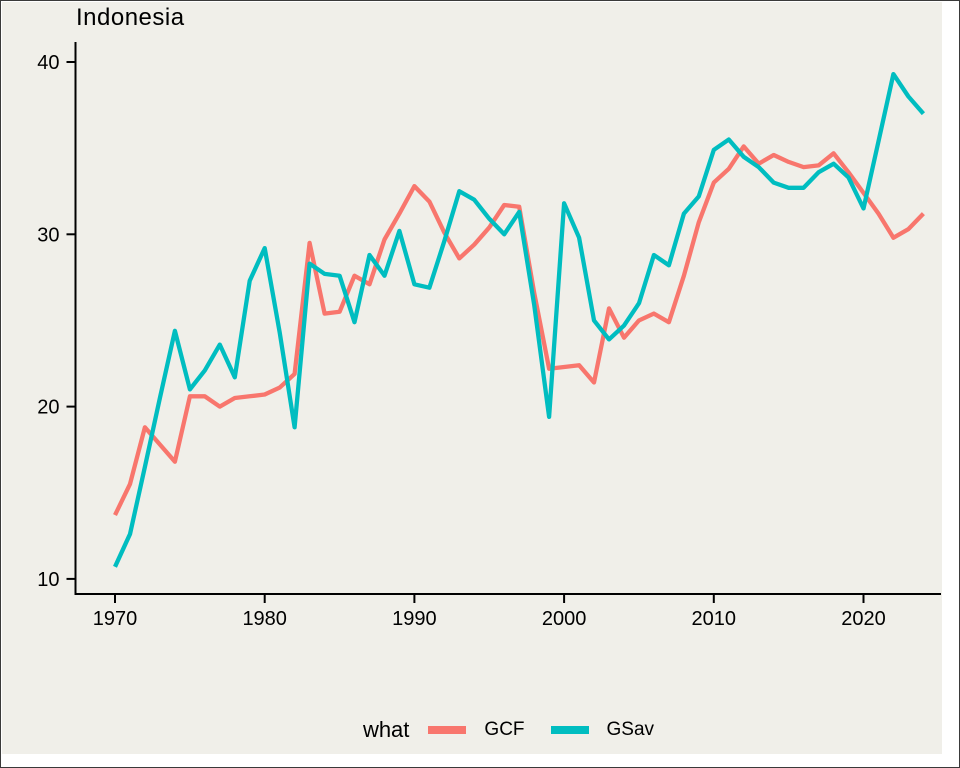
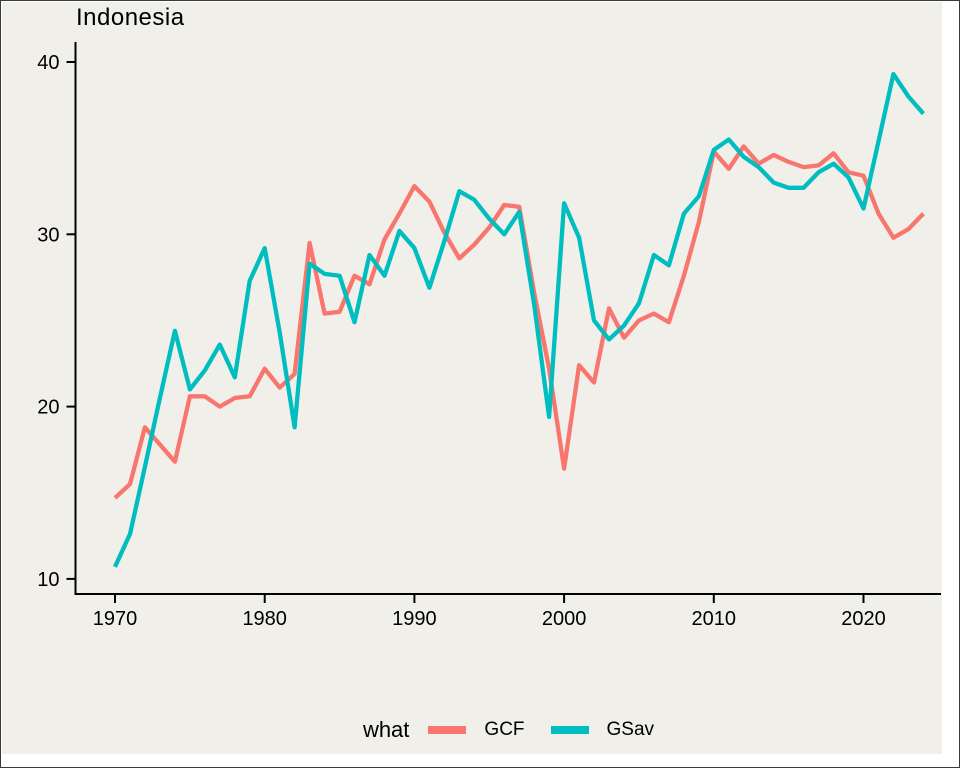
GCF/1970: 13.7 -> 14.7
GCF/1980: 20.7 -> 22.2
GSav/1990: 27.1 -> 29.2
GCF/2000: 22.3 -> 16.4
GCF/2010: 33.0 -> 34.8
GCF/2020: 32.4 -> 33.4
